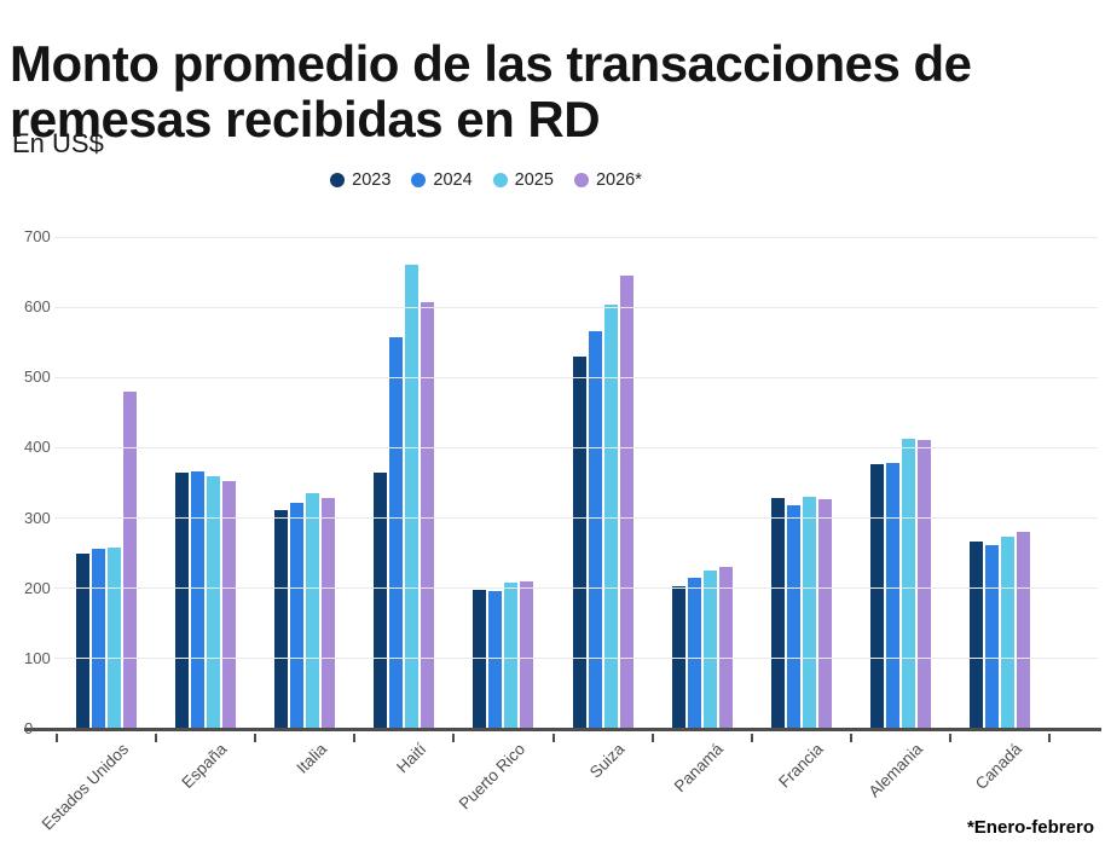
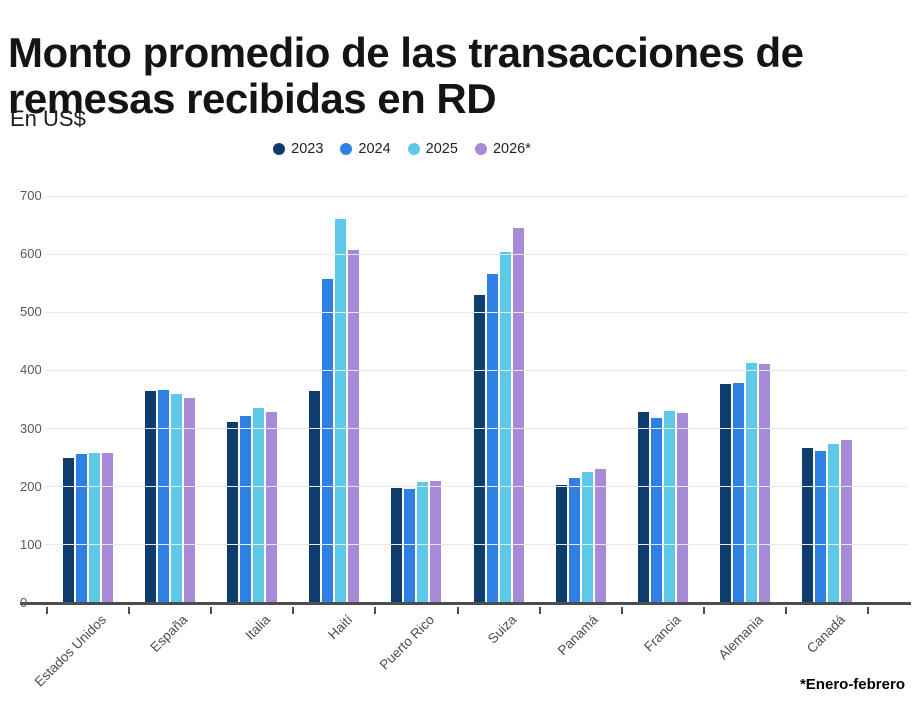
2026*/Estados Unidos: 480 -> 260
